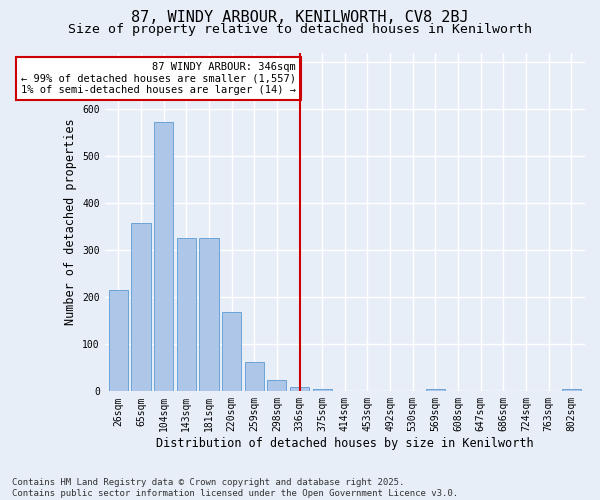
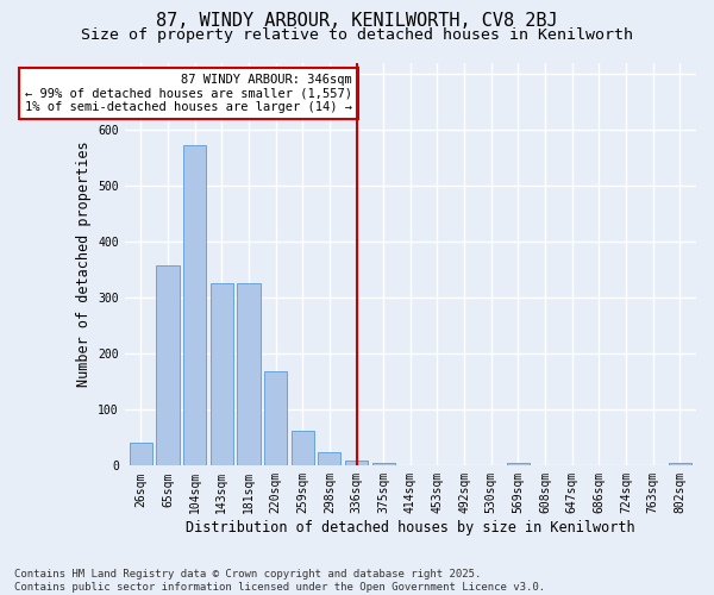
26sqm: 215 -> 42
